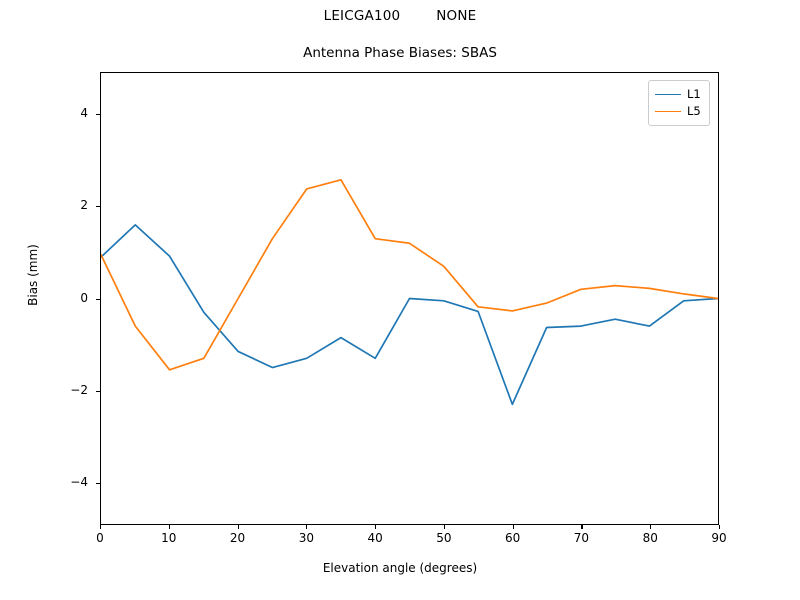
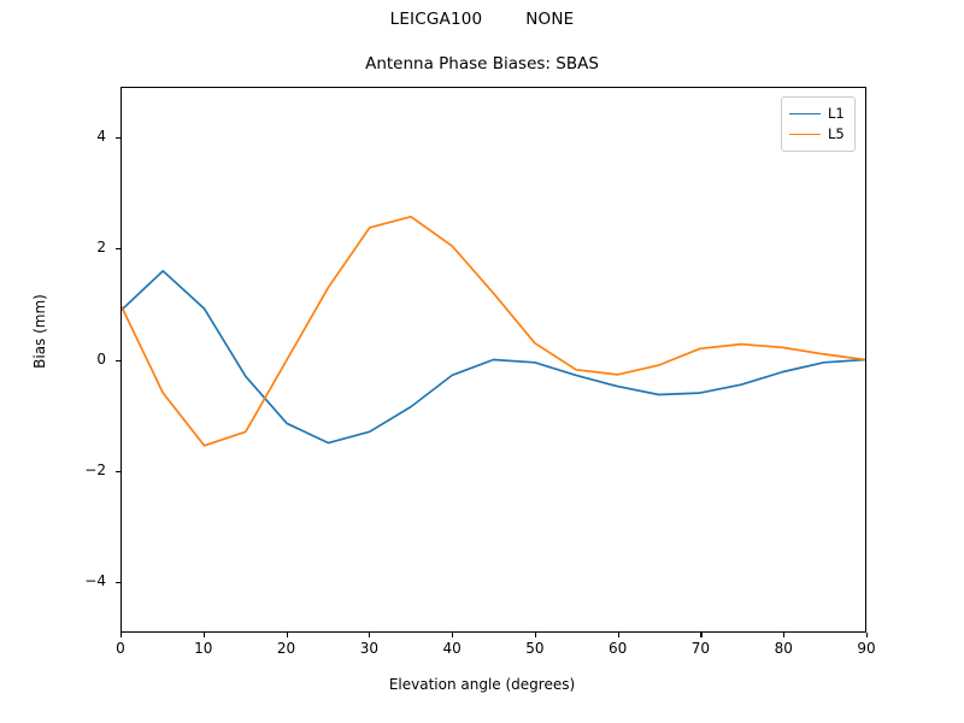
L1/40: -1.3 -> -0.3
L5/40: 1.3 -> 2.0
L5/50: 0.7 -> 0.3
L1/60: -2.3 -> -0.5
L1/80: -0.6 -> -0.2
